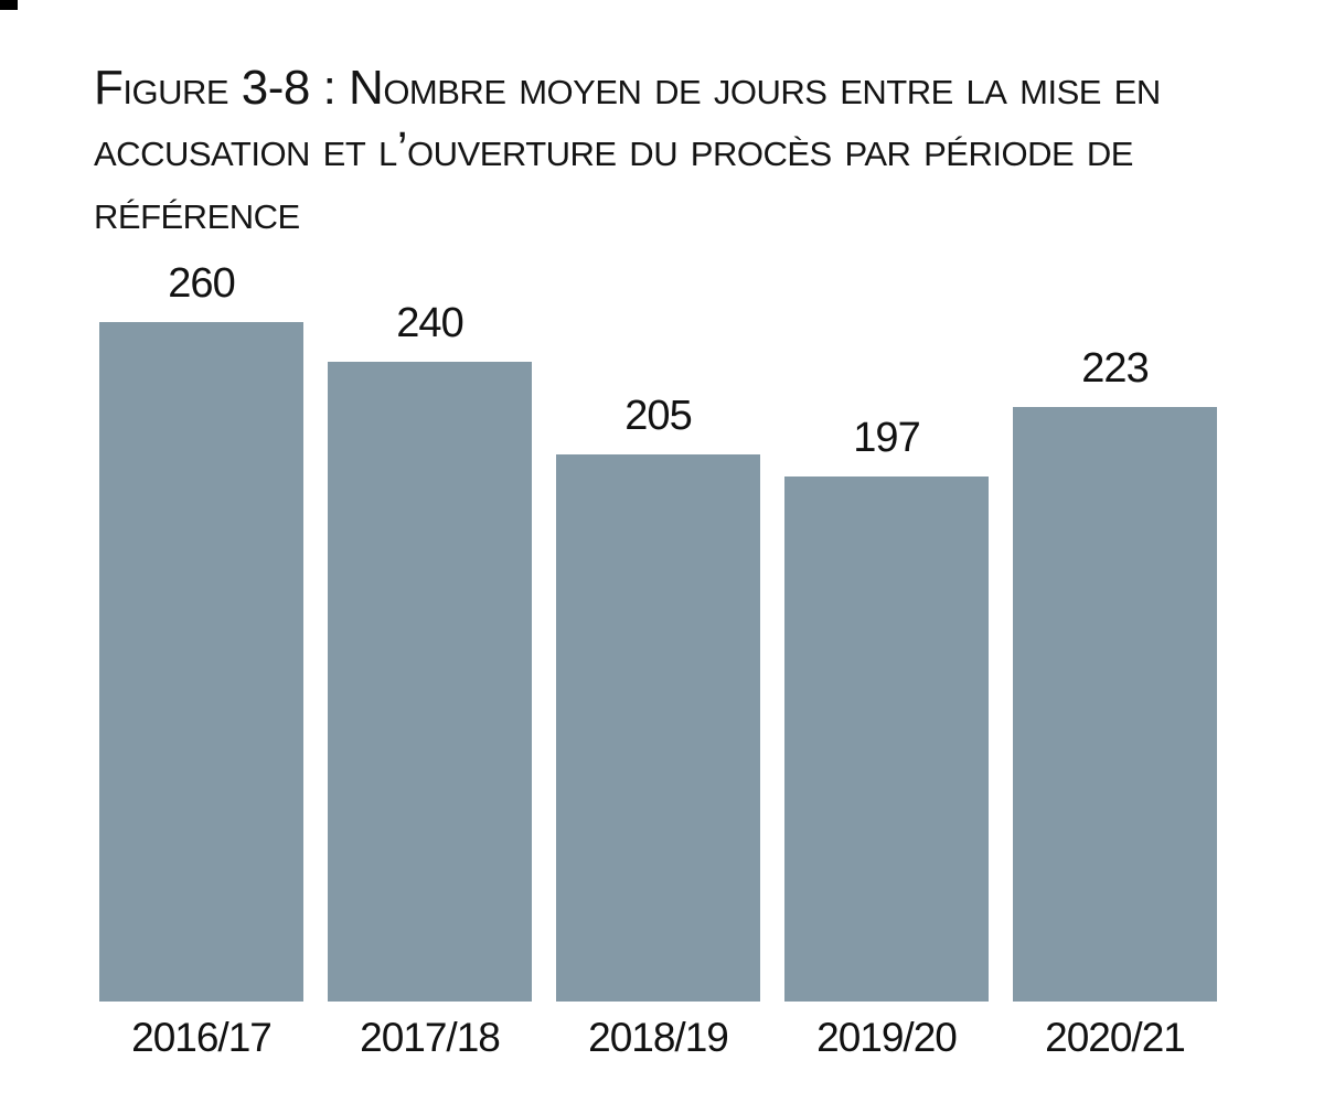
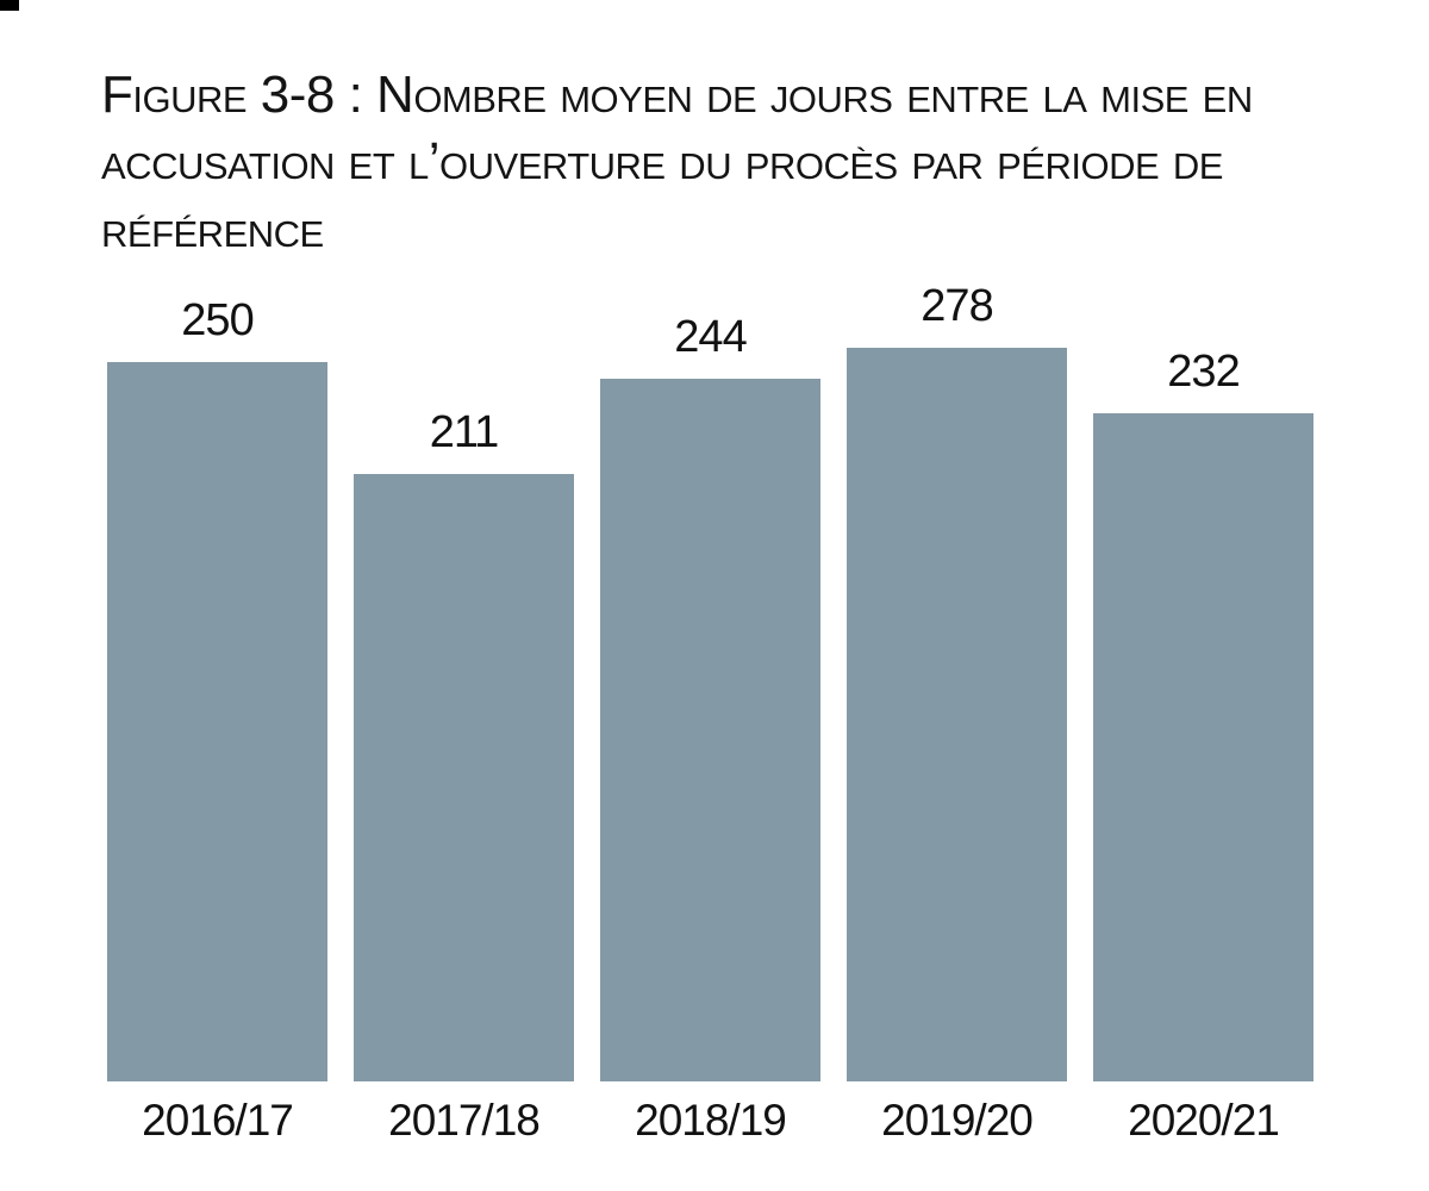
2016/17: 260 -> 250
2017/18: 240 -> 211
2018/19: 205 -> 244
2019/20: 197 -> 278
2020/21: 223 -> 232
